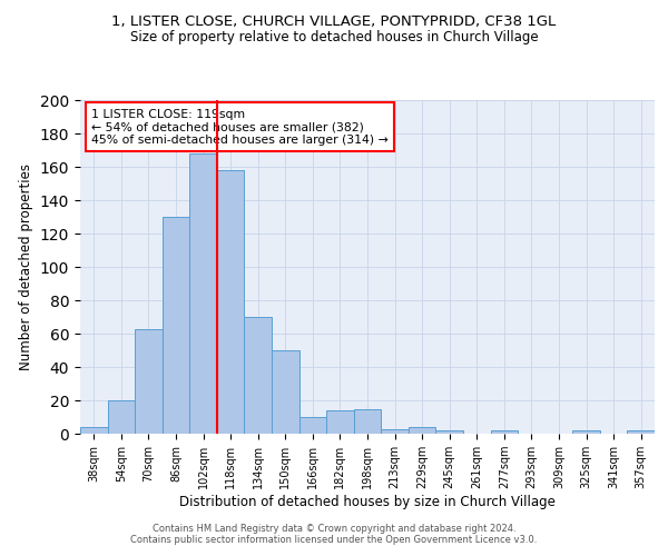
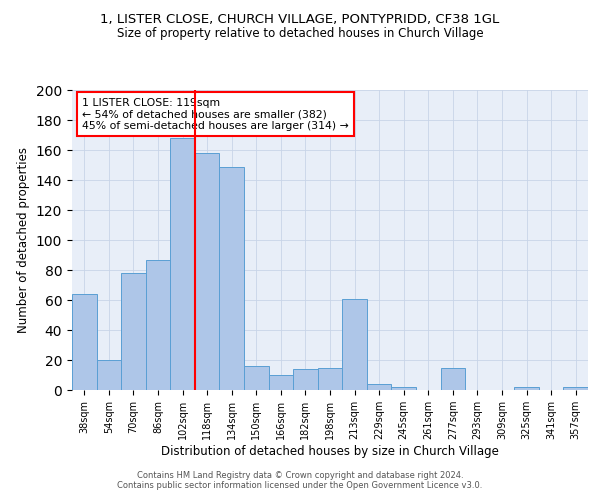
38sqm: 4 -> 64
70sqm: 63 -> 78
86sqm: 130 -> 87
134sqm: 70 -> 149
150sqm: 50 -> 16
213sqm: 3 -> 61
277sqm: 2 -> 15
